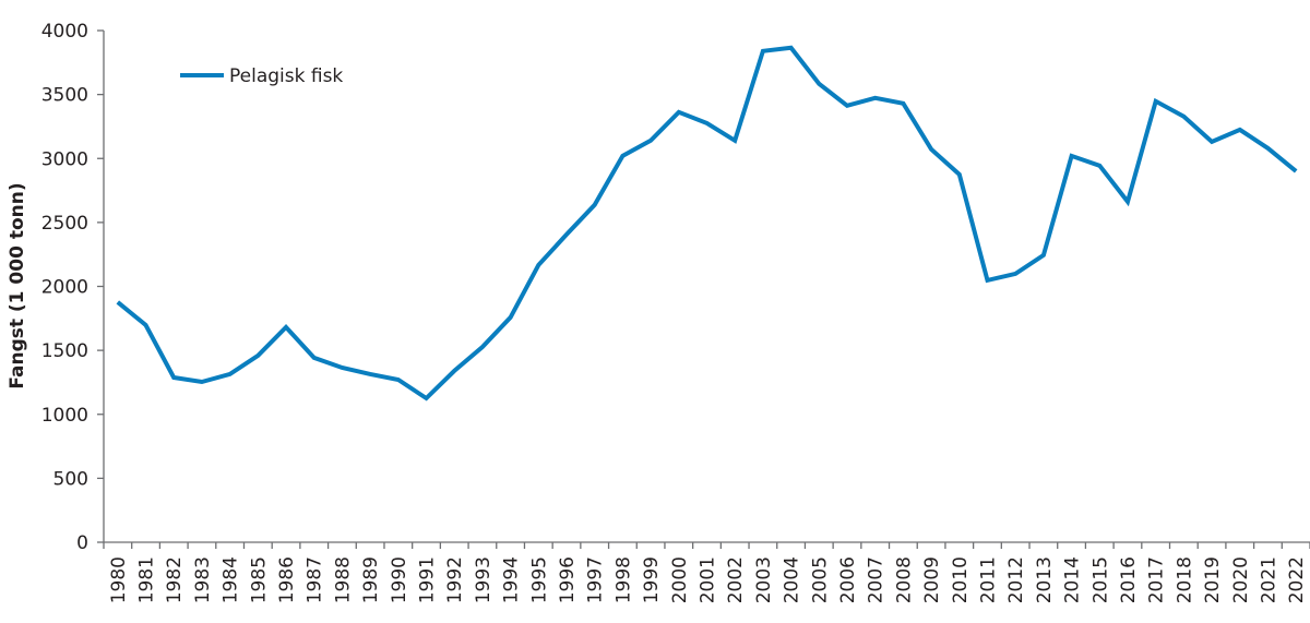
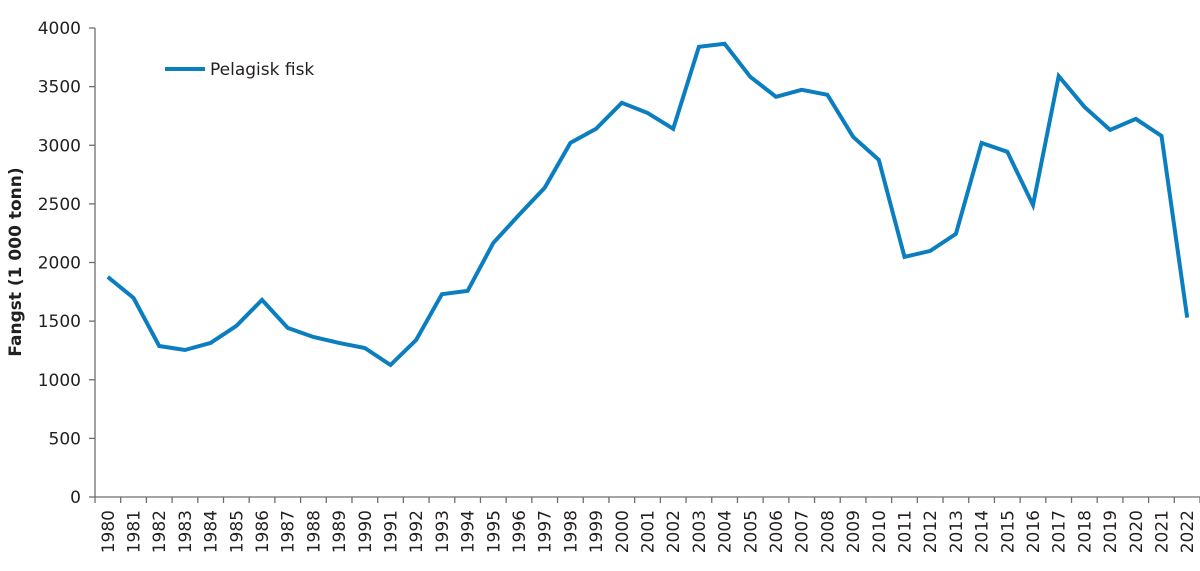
1993: 1530 -> 1730
2016: 2660 -> 2490
2017: 3450 -> 3590
2022: 2900 -> 1530
